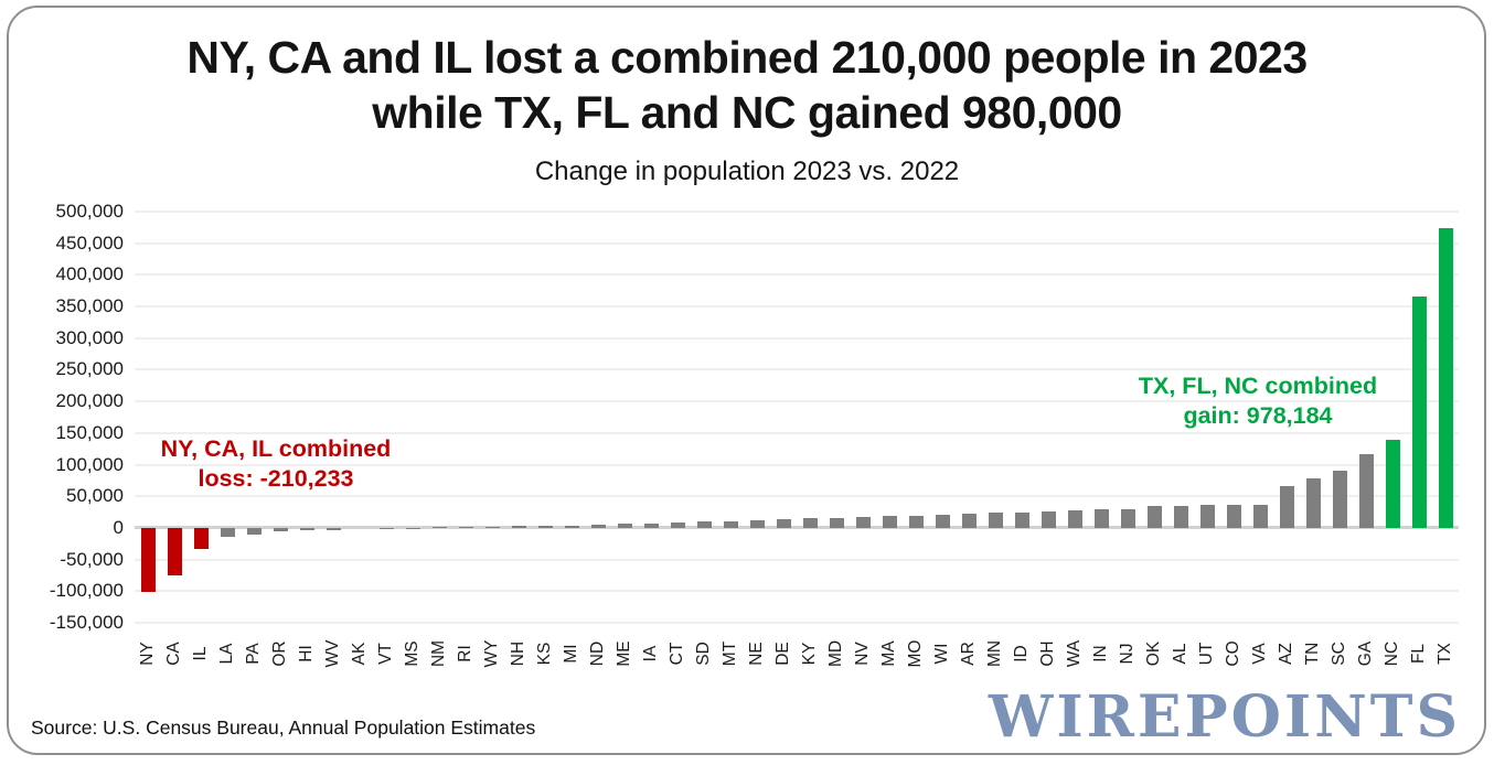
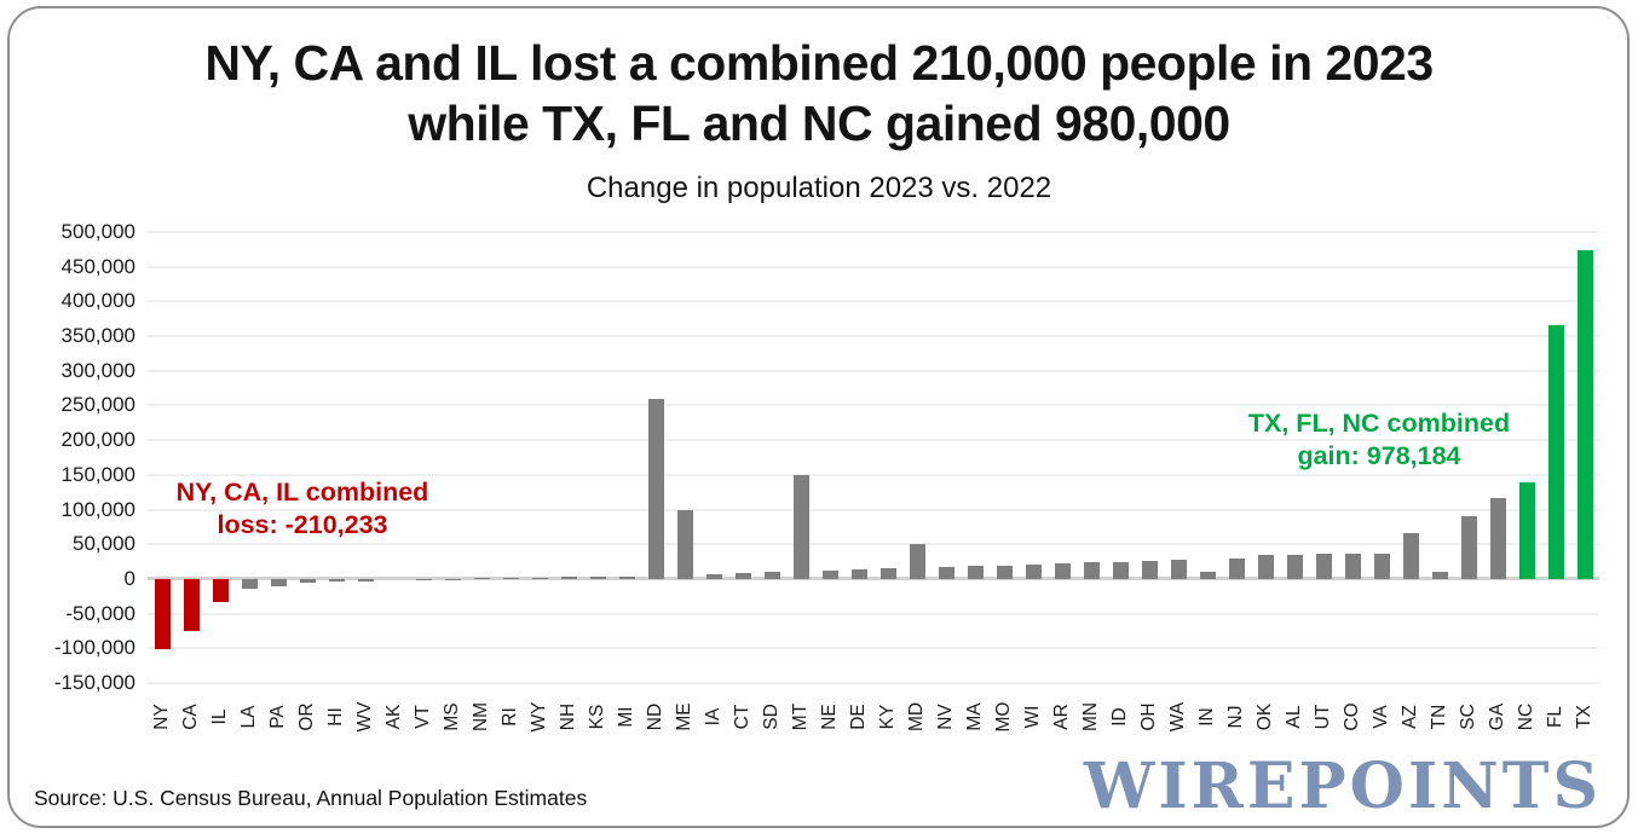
ND: 10000 -> 260000
ME: 10000 -> 100000
MT: 10000 -> 150000
MD: 20000 -> 50000
IN: 30000 -> 10000
TN: 80000 -> 10000
